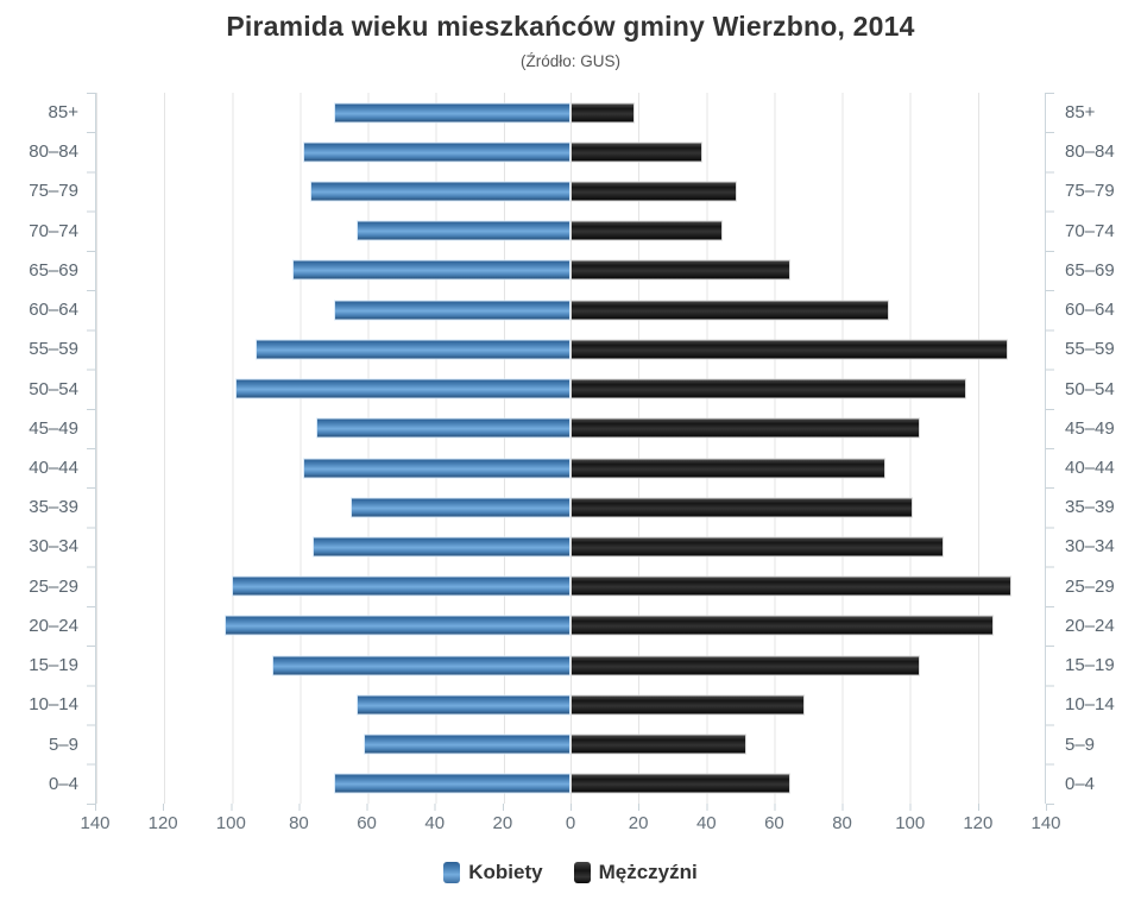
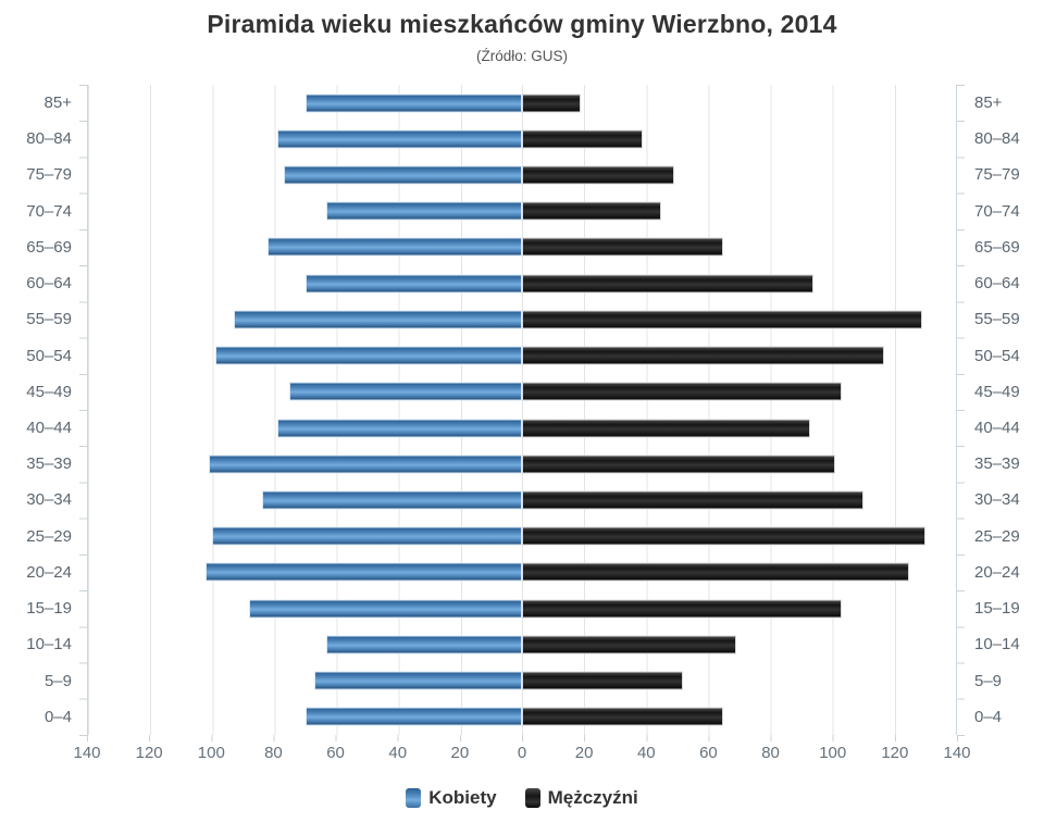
Kobiety/35–39: 65 -> 101
Kobiety/30–34: 76 -> 84
Kobiety/5–9: 61 -> 67
